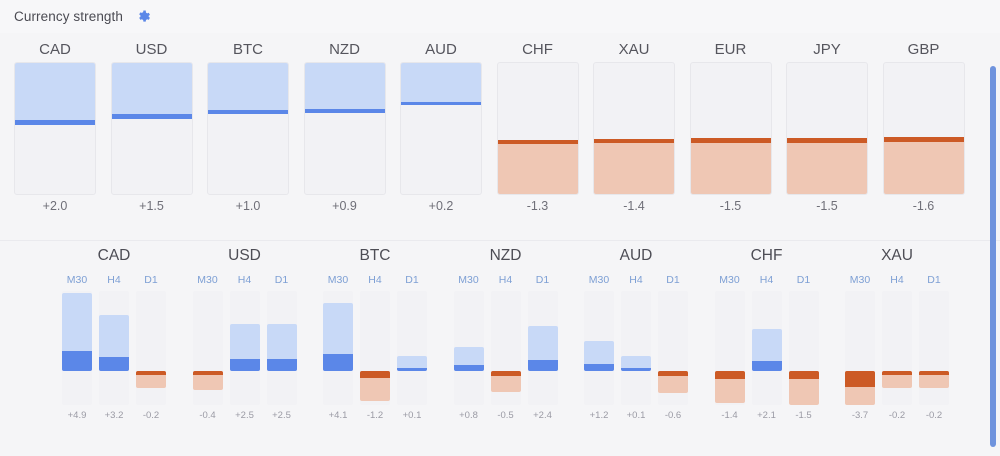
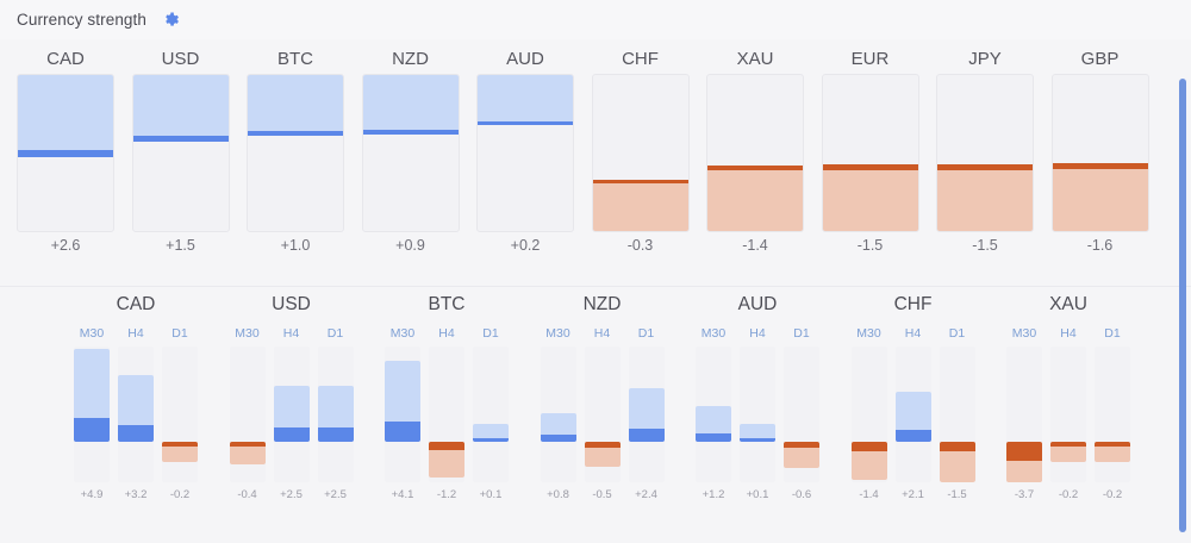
CAD: +2.0 -> +2.6
CHF: -1.3 -> -0.3
